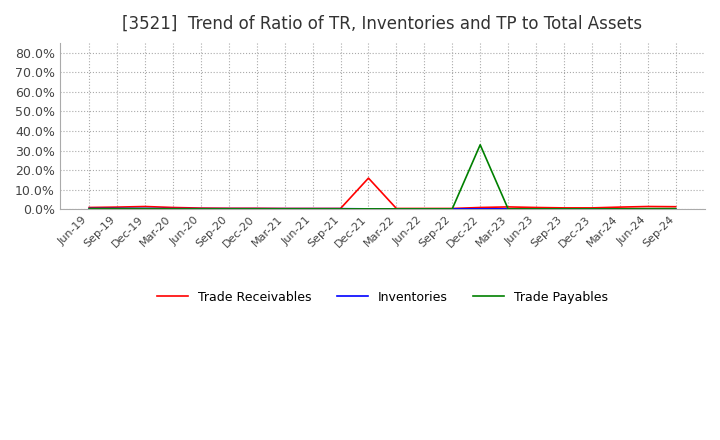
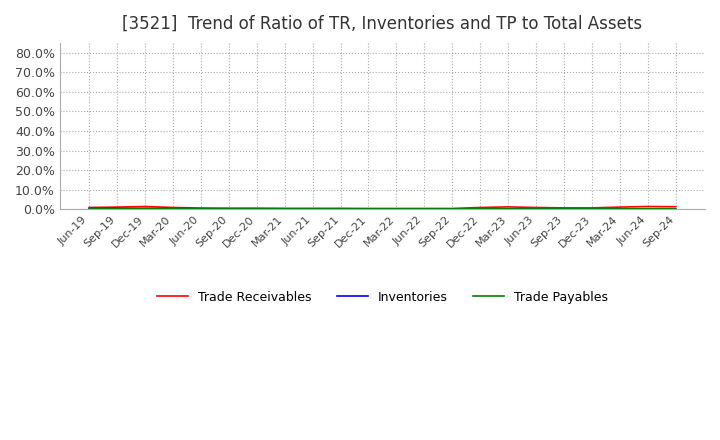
Trade Receivables/Dec-21: 16% -> 1%
Trade Payables/Dec-22: 33% -> 0%
